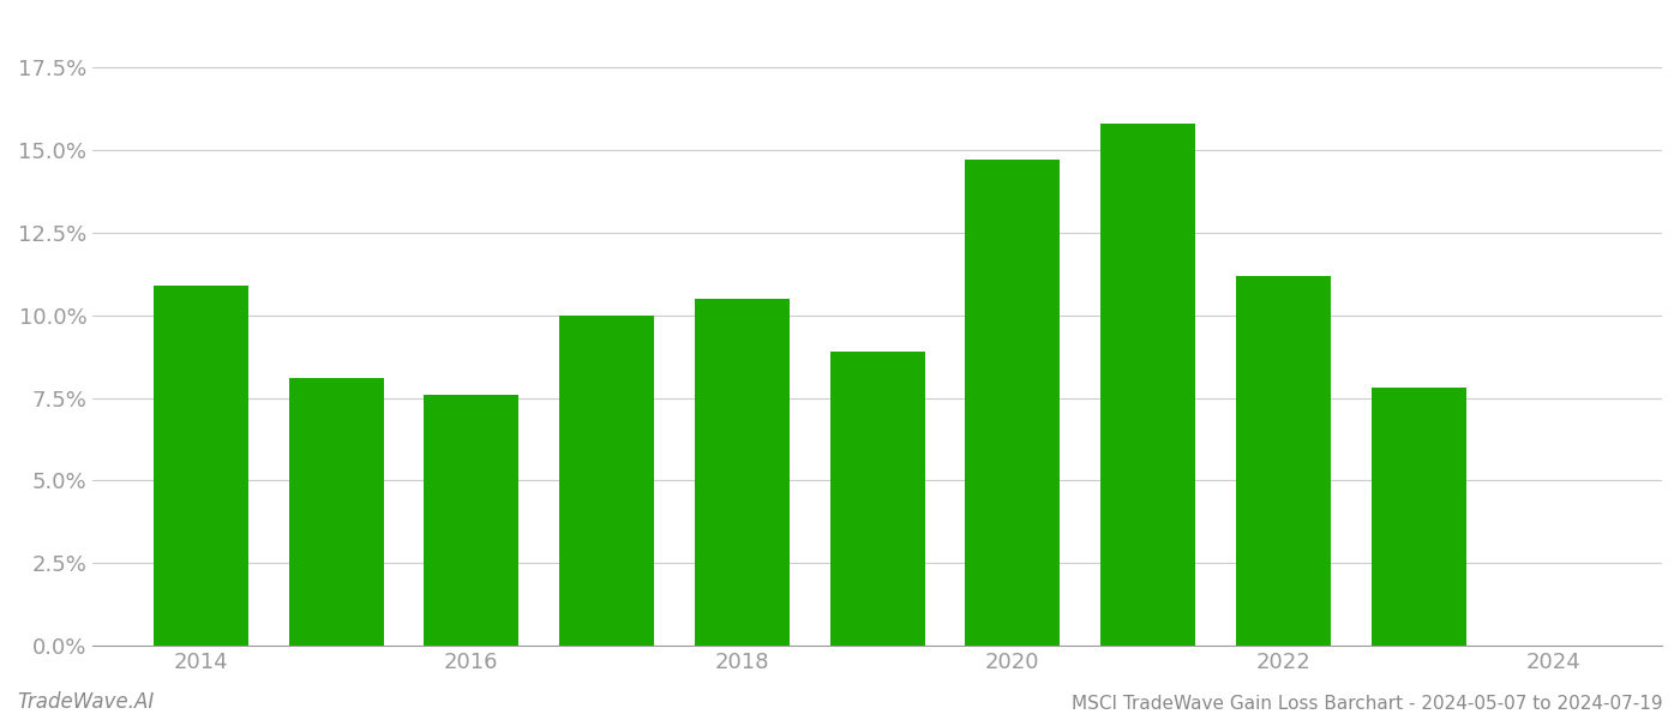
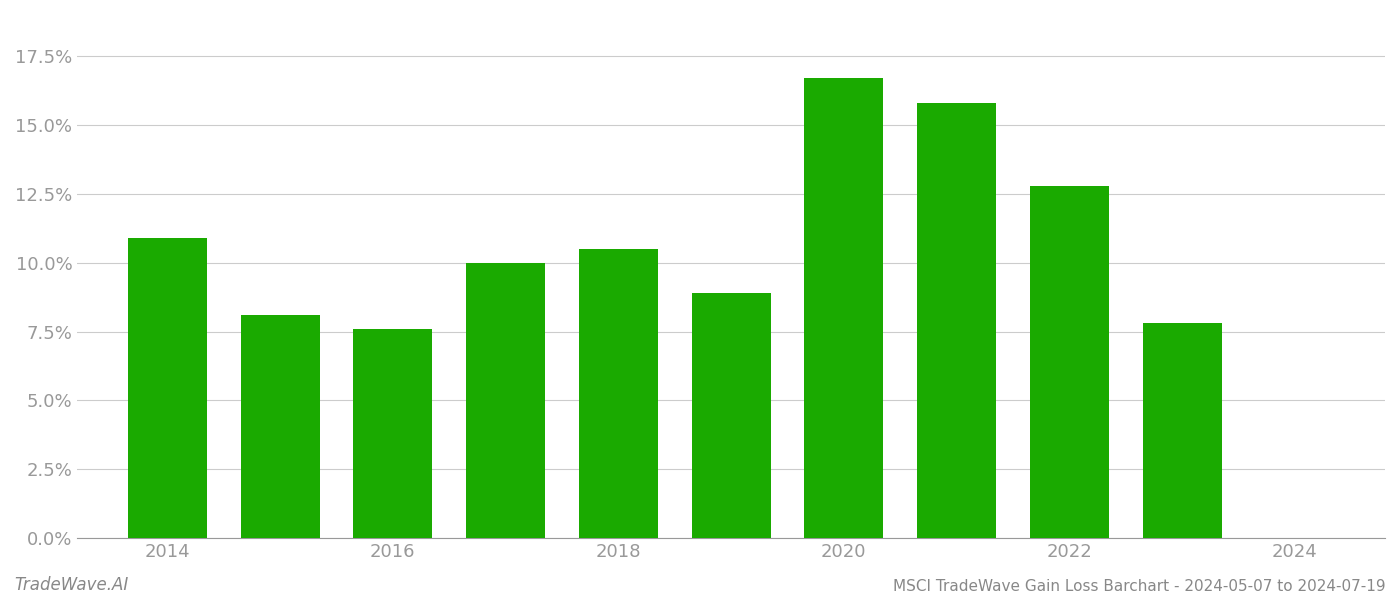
2020: 14.7% -> 16.7%
2022: 11.2% -> 12.8%
